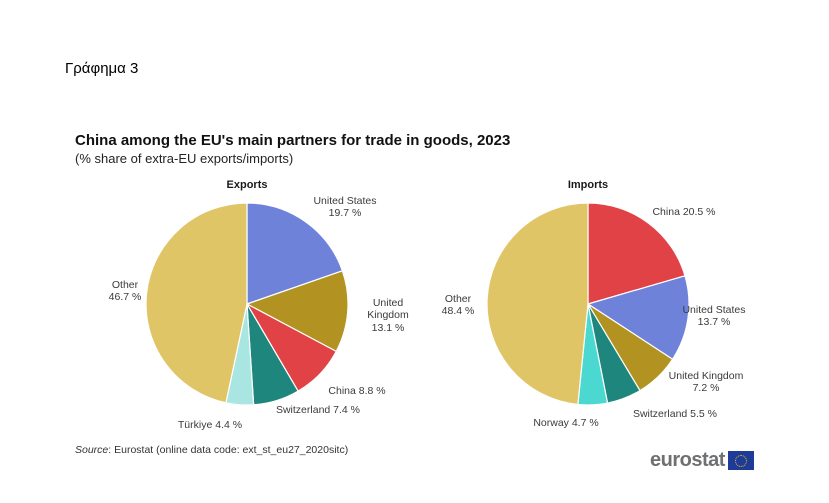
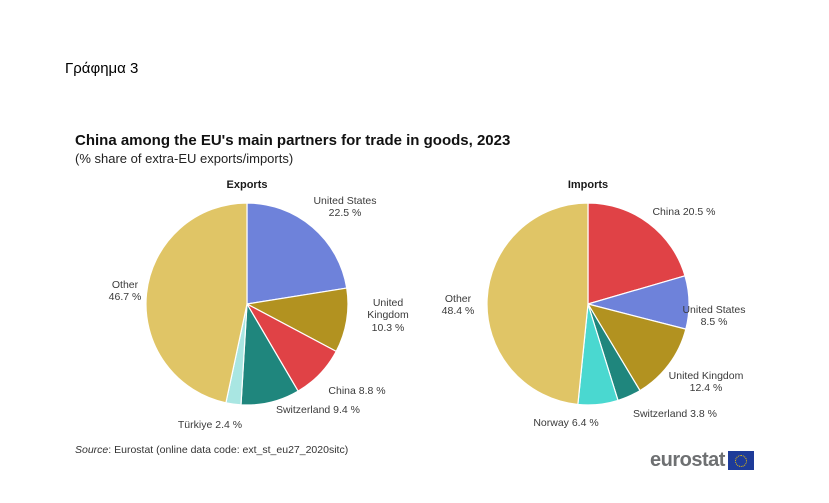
Exports/United States: 19.7 -> 22.5
Exports/United Kingdom: 13.1 -> 10.3
Exports/Switzerland: 7.4 -> 9.4
Exports/Türkiye: 4.4 -> 2.4
Imports/United States: 13.7 -> 8.5
Imports/United Kingdom: 7.2 -> 12.4
Imports/Switzerland: 5.5 -> 3.8
Imports/Norway: 4.7 -> 6.4
